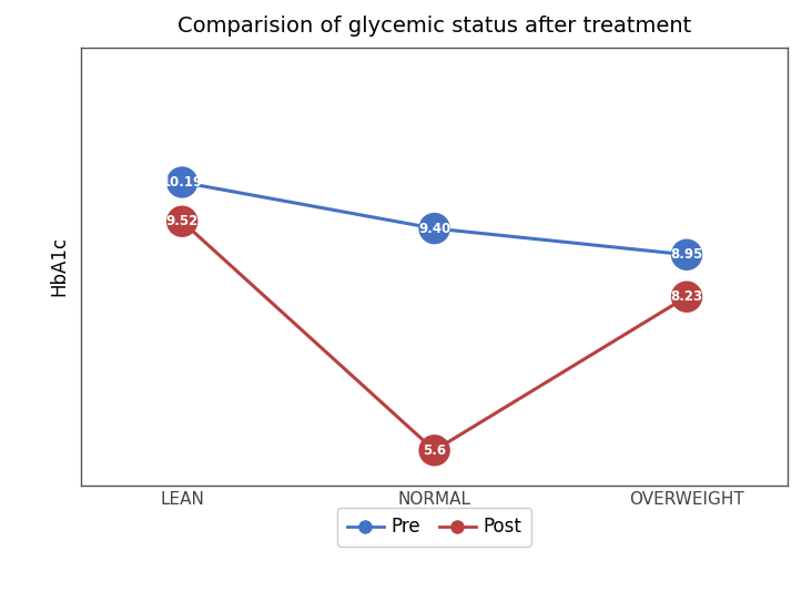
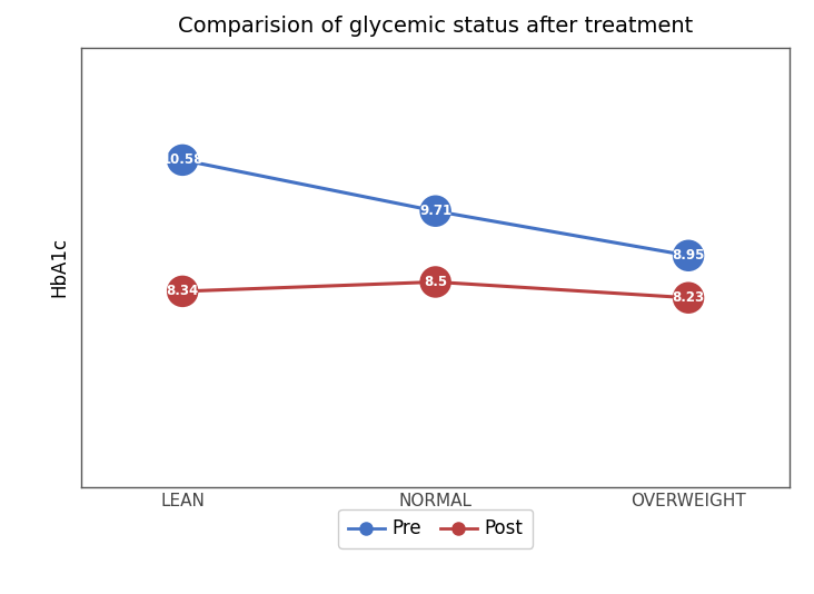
Pre/LEAN: 10.19 -> 10.58
Post/LEAN: 9.52 -> 8.34
Pre/NORMAL: 9.40 -> 9.71
Post/NORMAL: 5.6 -> 8.5
